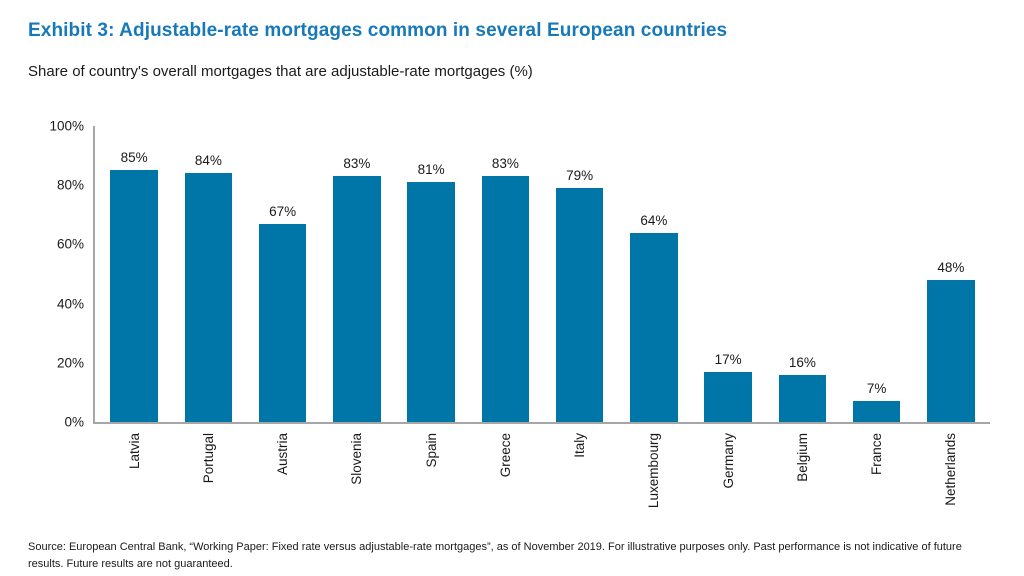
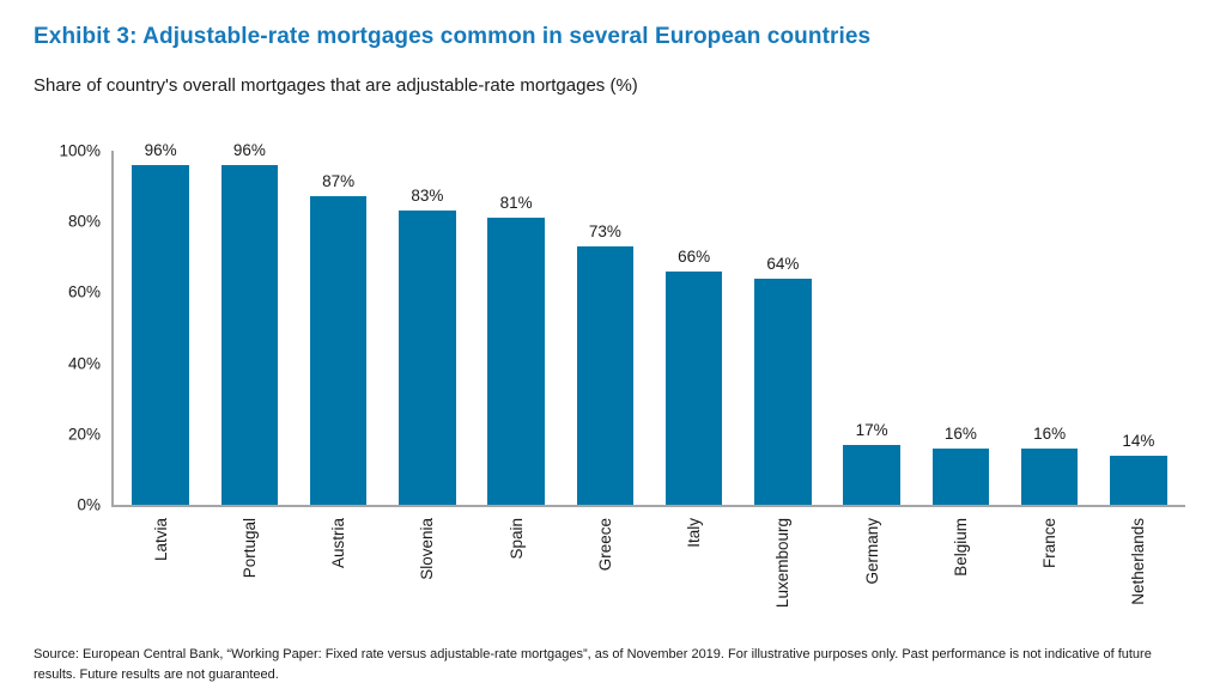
Latvia: 85% -> 96%
Portugal: 84% -> 96%
Austria: 67% -> 87%
Greece: 83% -> 73%
Italy: 79% -> 66%
France: 7% -> 16%
Netherlands: 48% -> 14%
